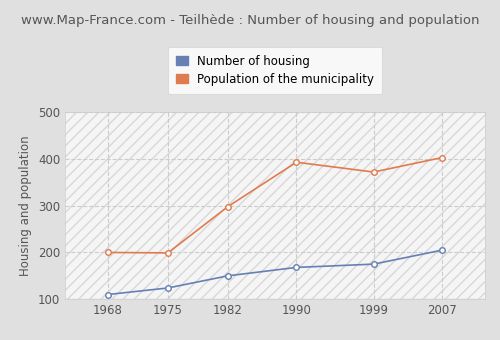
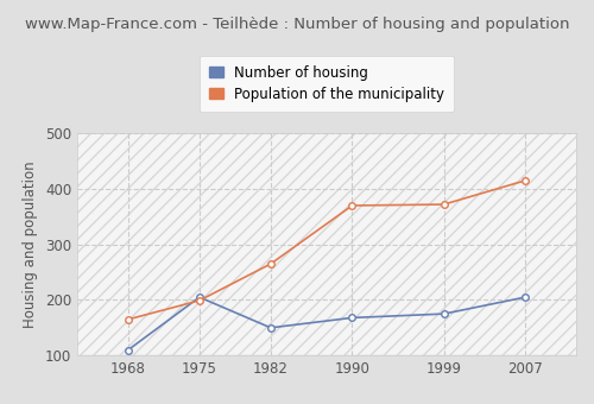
Population of the municipality/1968: 200 -> 165
Number of housing/1975: 124 -> 205
Population of the municipality/1982: 298 -> 265
Population of the municipality/1990: 393 -> 370
Population of the municipality/2007: 403 -> 415
